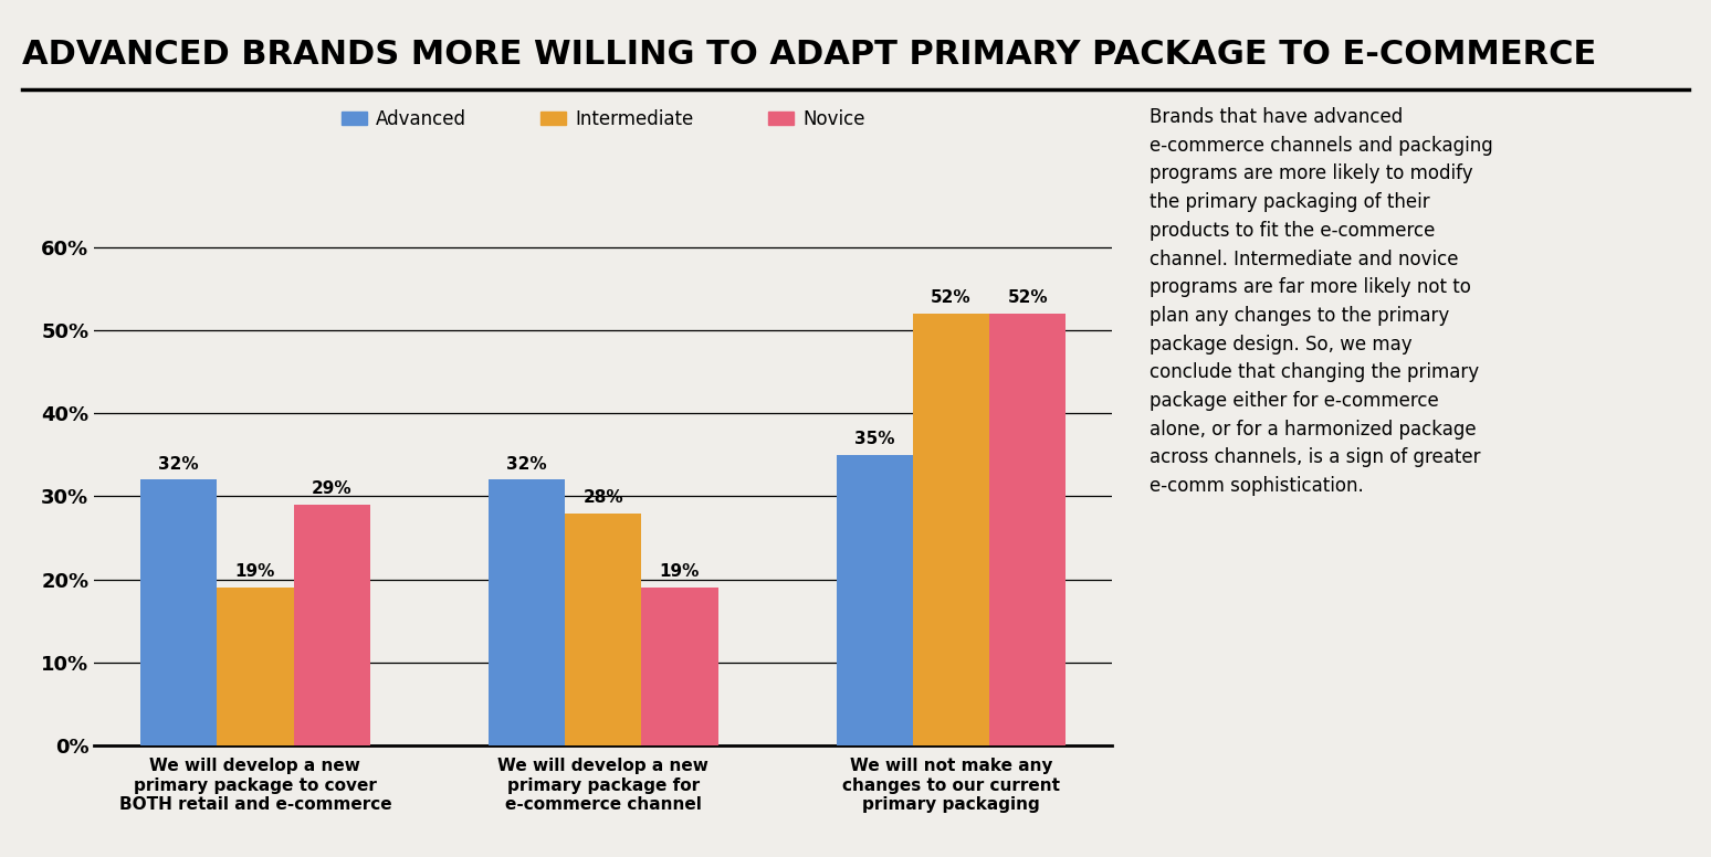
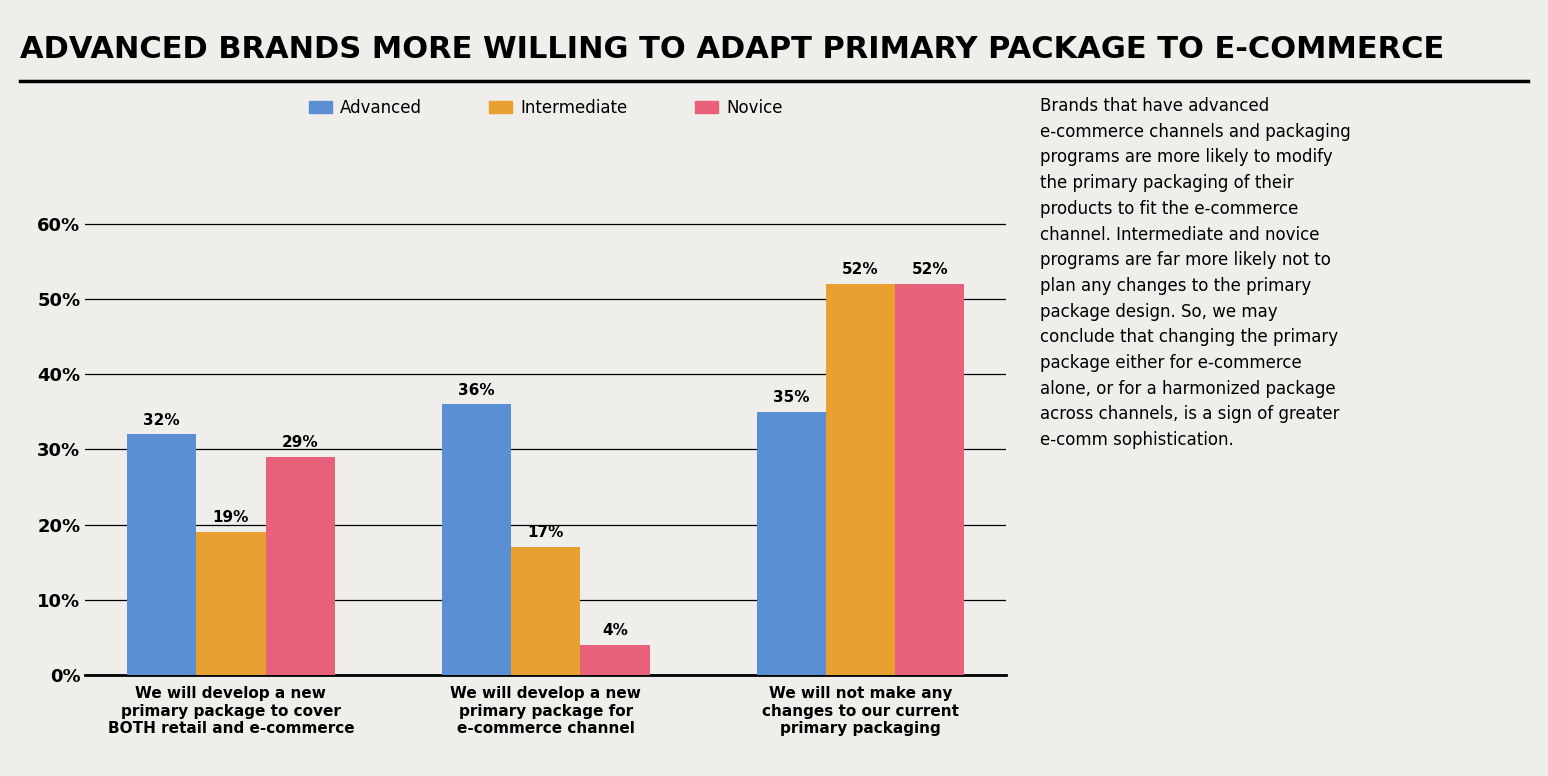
Advanced/We will develop a new primary package for e-commerce channel: 32% -> 36%
Intermediate/We will develop a new primary package for e-commerce channel: 28% -> 17%
Novice/We will develop a new primary package for e-commerce channel: 19% -> 4%
